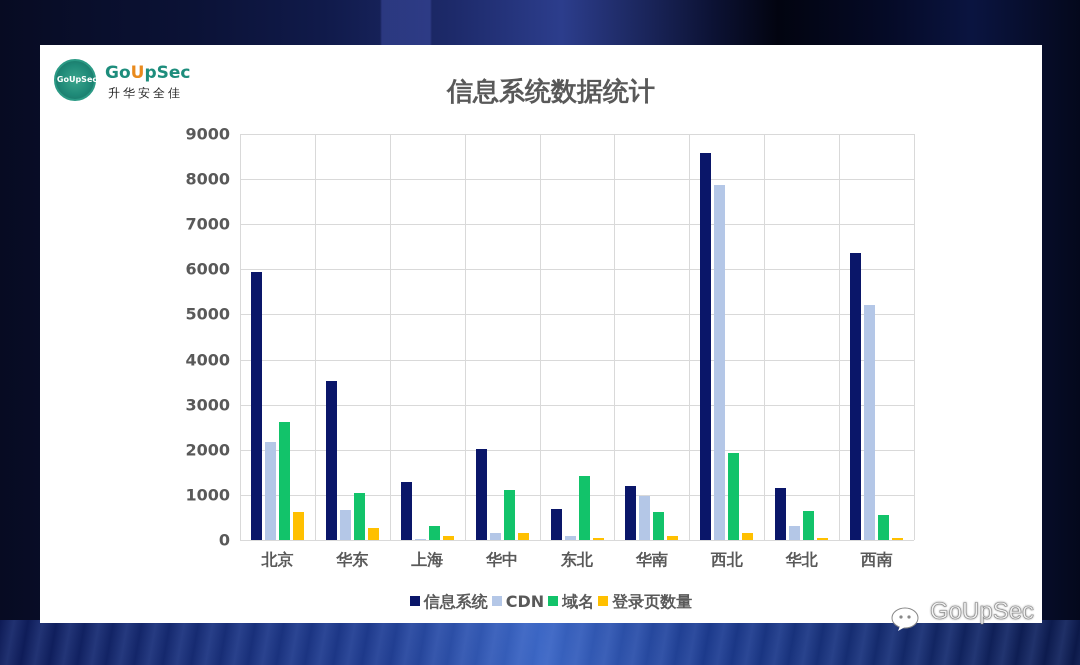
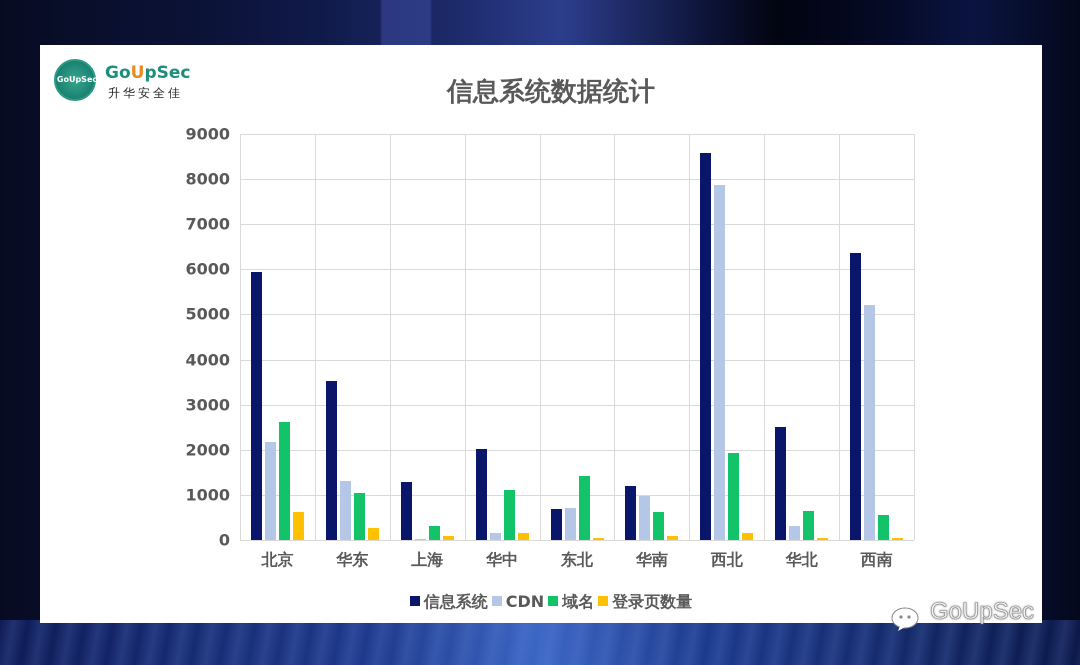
CDN/华东: 700 -> 1300
CDN/东北: 100 -> 700
信息系统/华北: 1200 -> 2500
